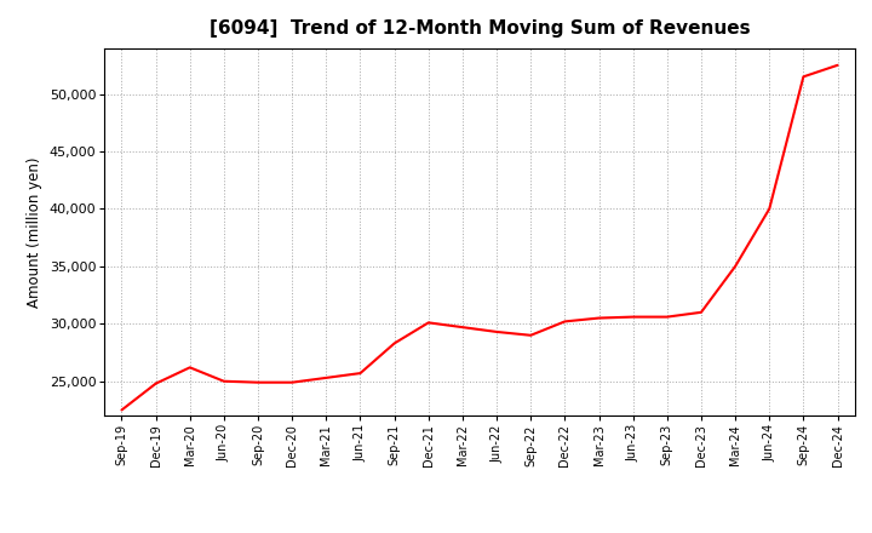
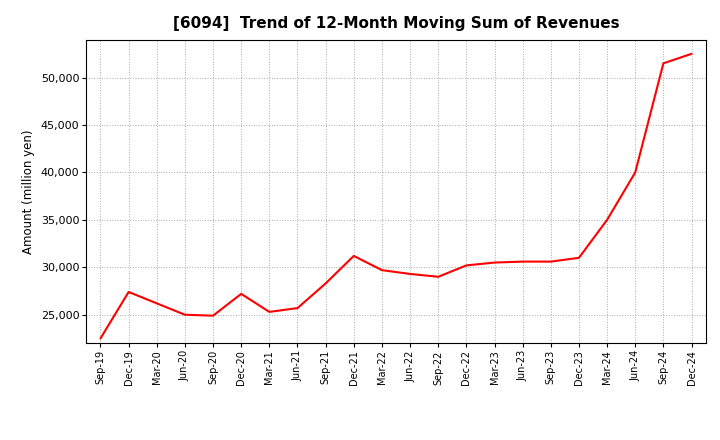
Dec-19: 24,800 -> 27,400
Dec-20: 24,900 -> 27,200
Dec-21: 30,100 -> 31,200
